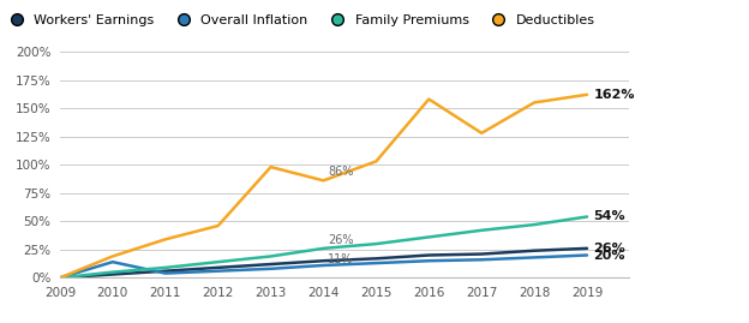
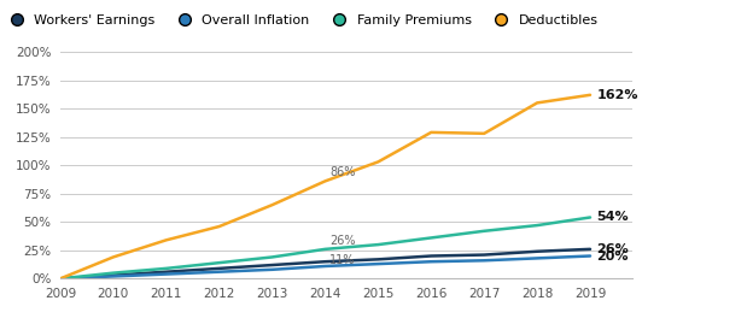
Overall Inflation/2010: 14% -> 2%
Deductibles/2013: 98% -> 65%
Deductibles/2016: 158% -> 129%
